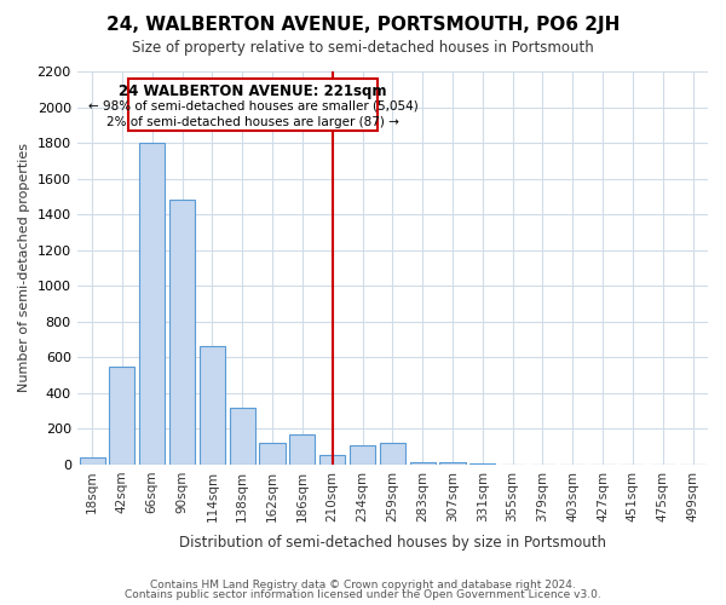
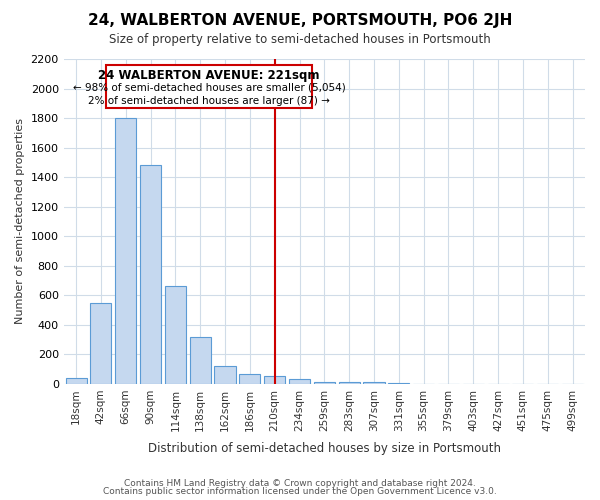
186sqm: 170 -> 60
234sqm: 110 -> 30
259sqm: 120 -> 10
